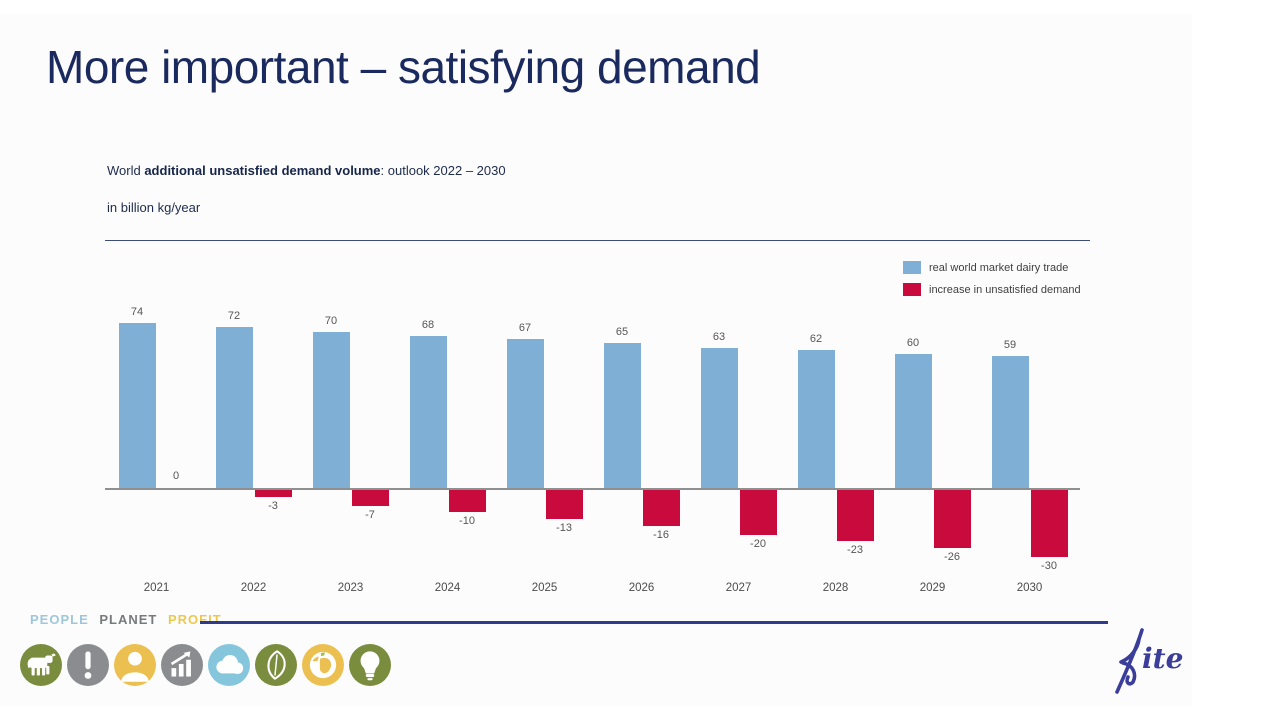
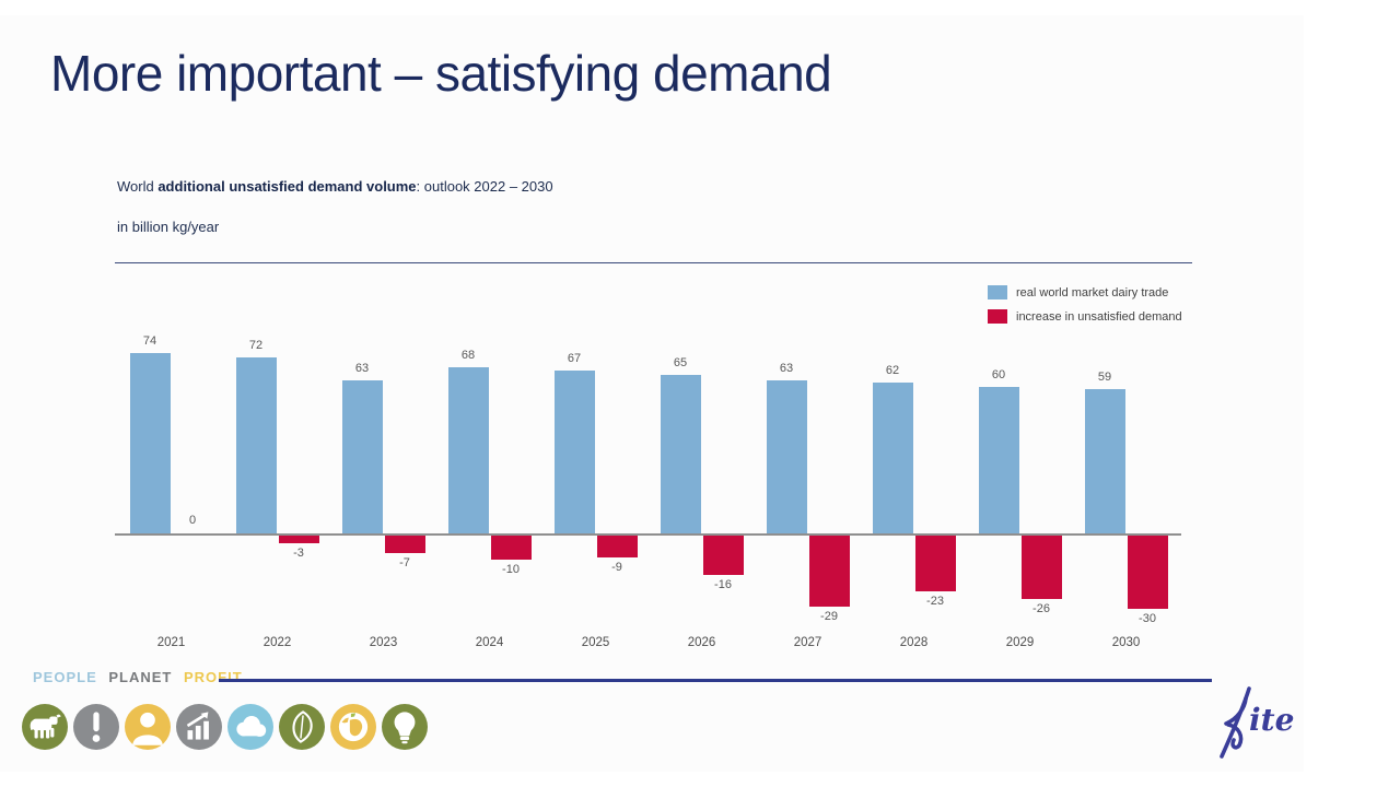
real world market dairy trade/2023: 70 -> 63
increase in unsatisfied demand/2025: -13 -> -9
increase in unsatisfied demand/2027: -20 -> -29
